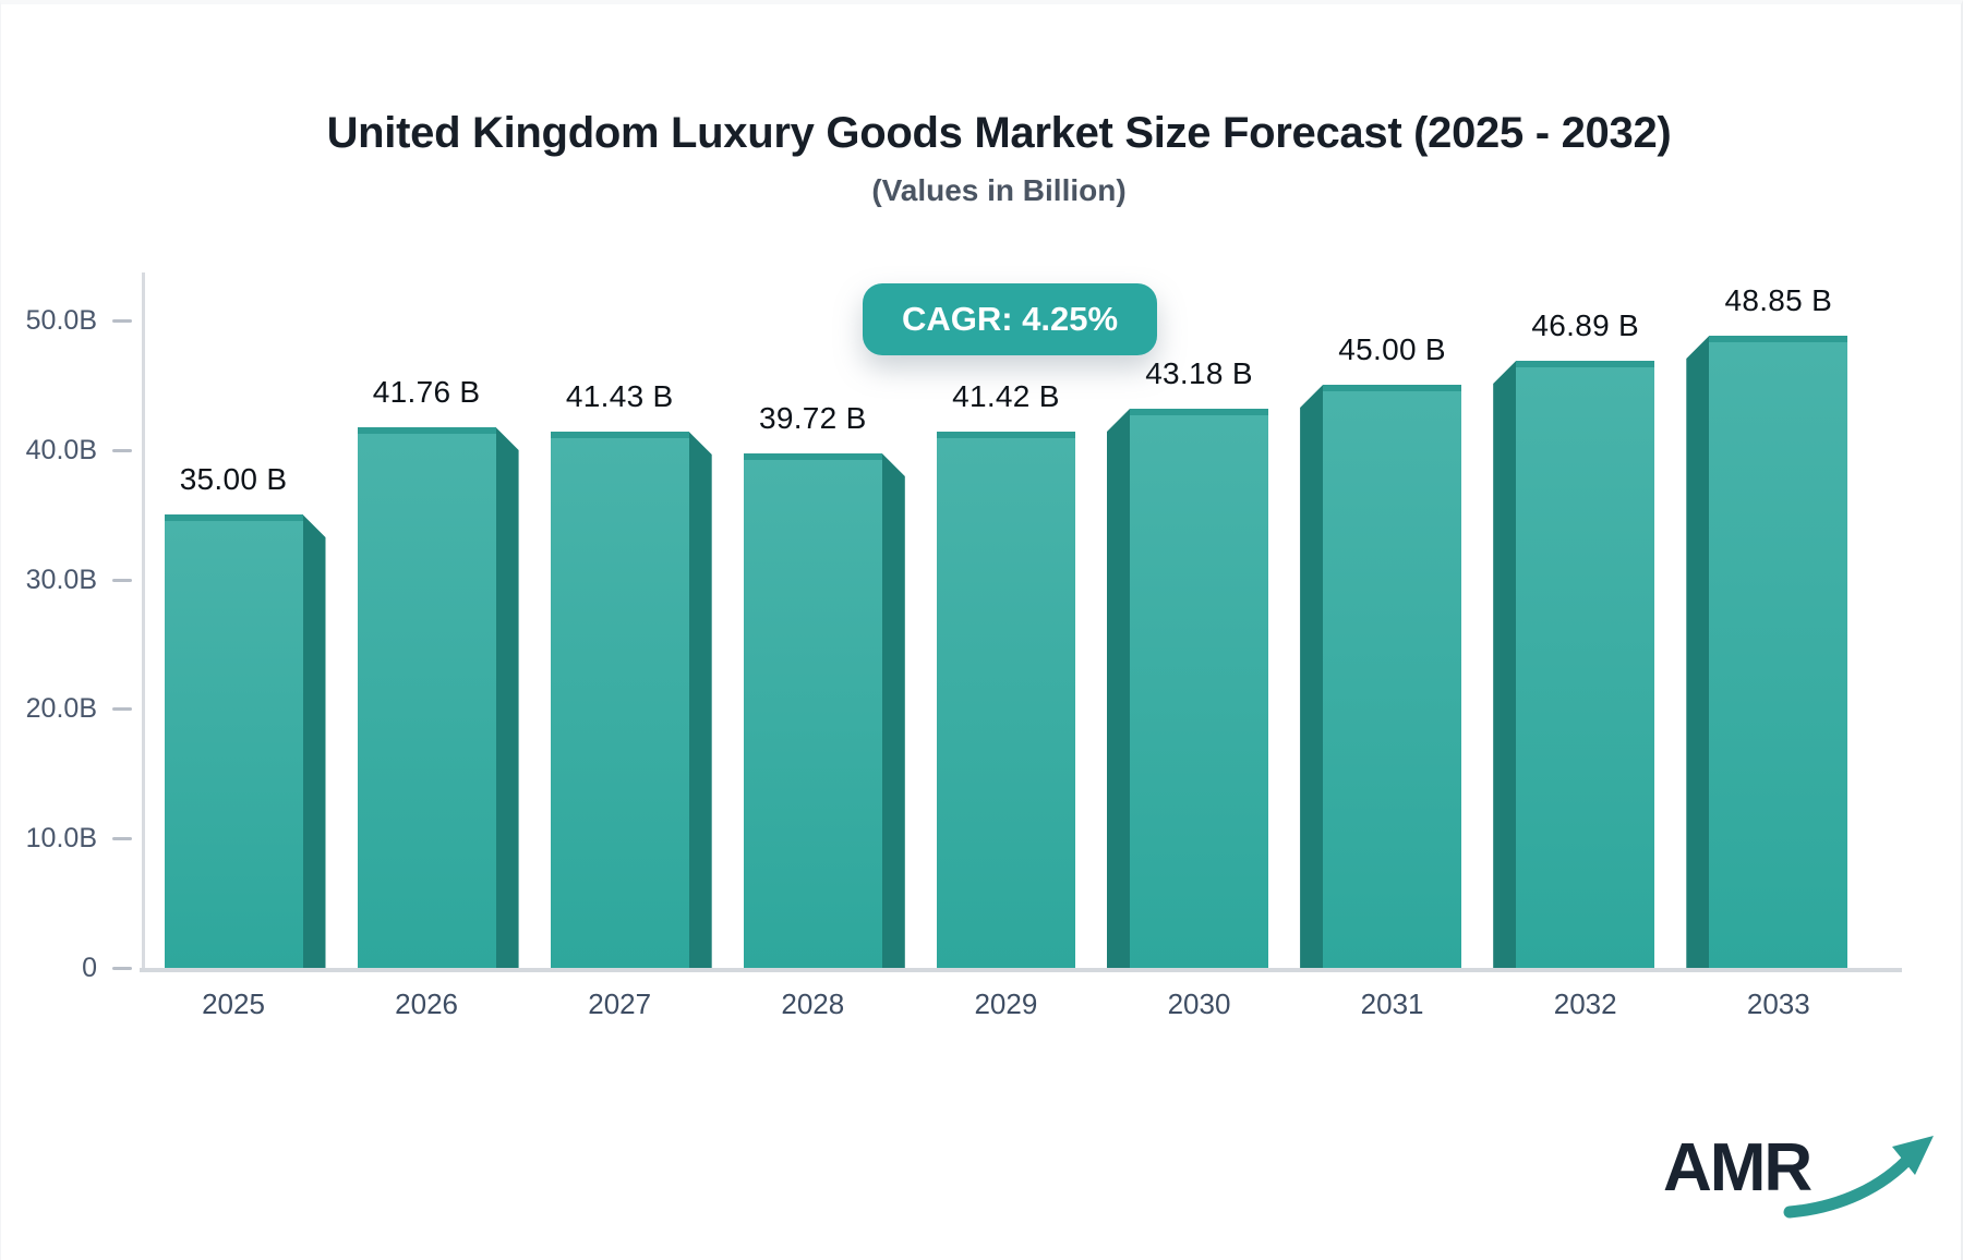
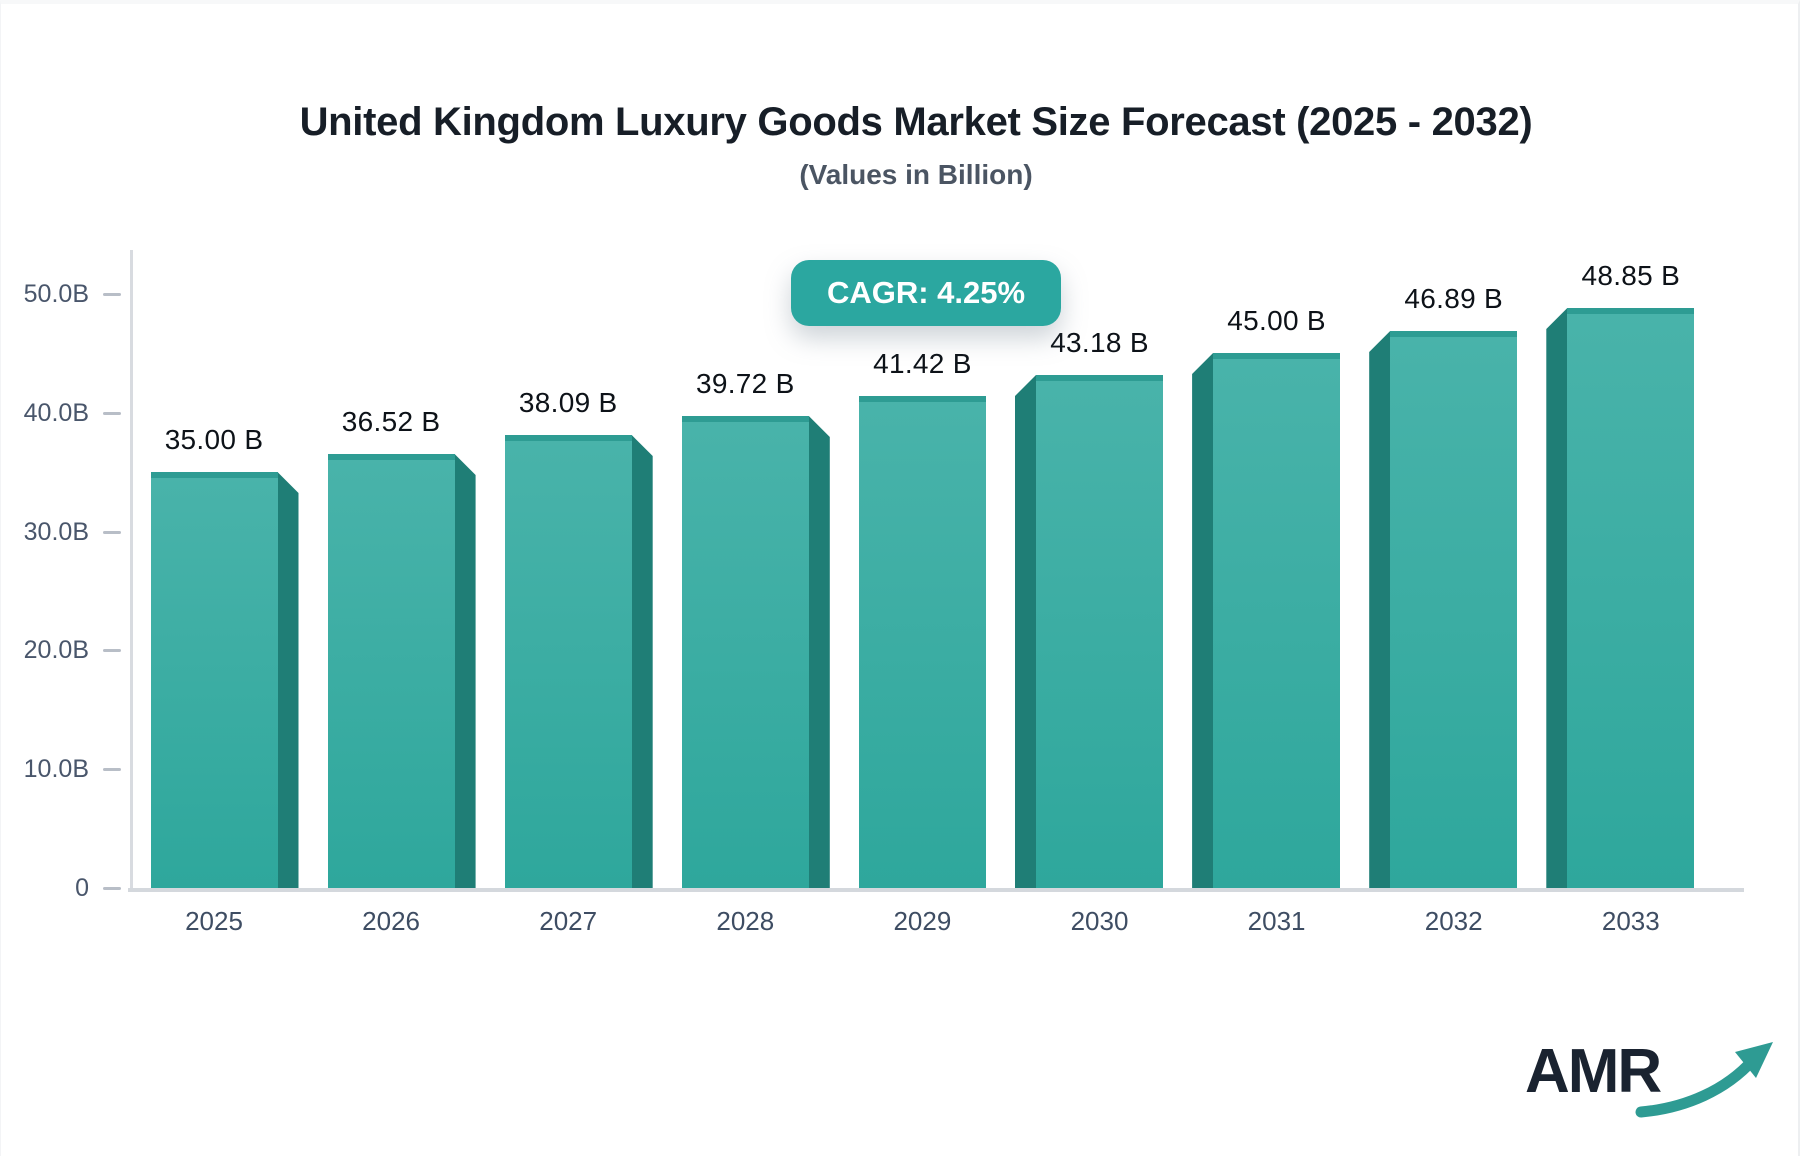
2026: 41.76 -> 36.52
2027: 41.43 -> 38.09
